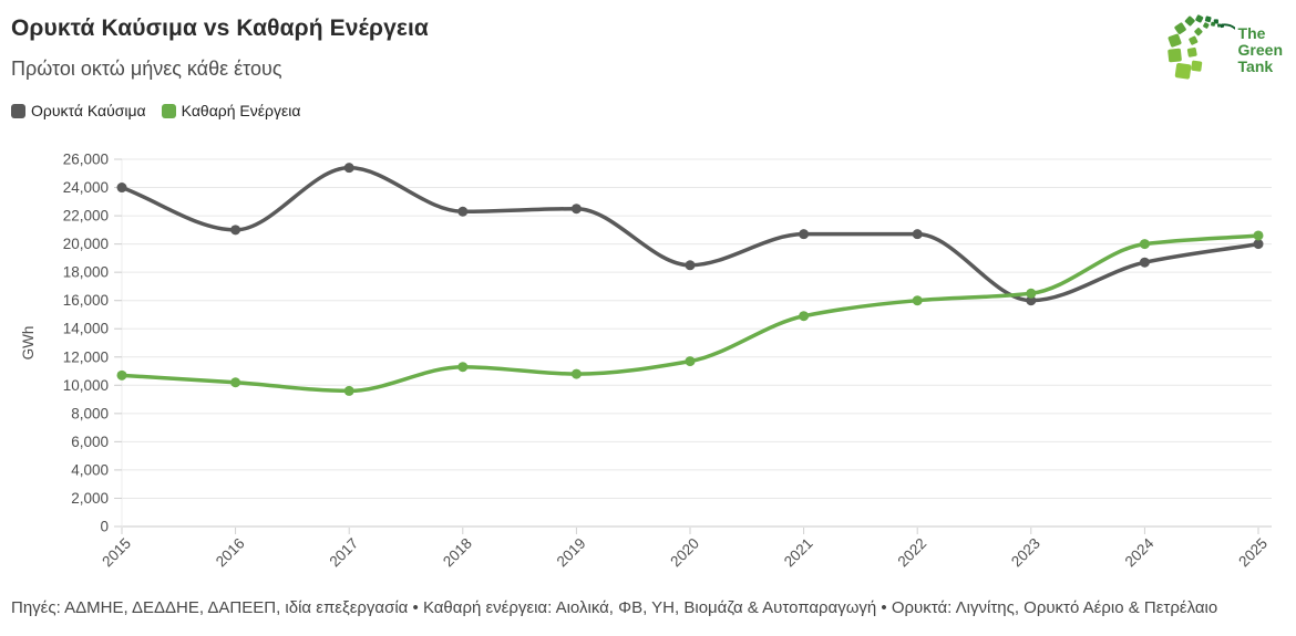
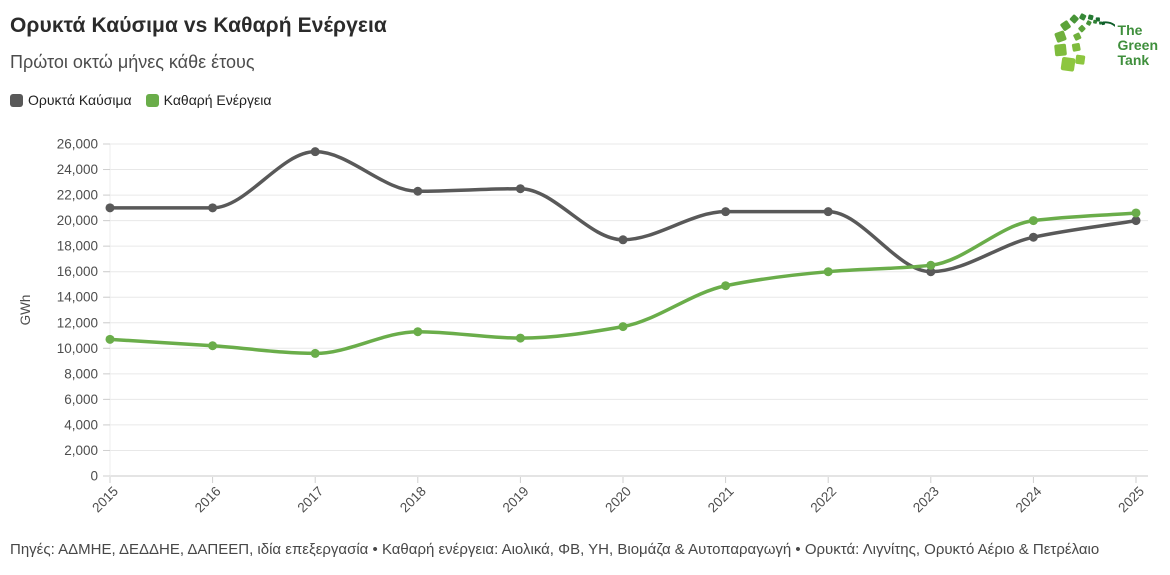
Ορυκτά Καύσιμα/2015: 24000 -> 21000
